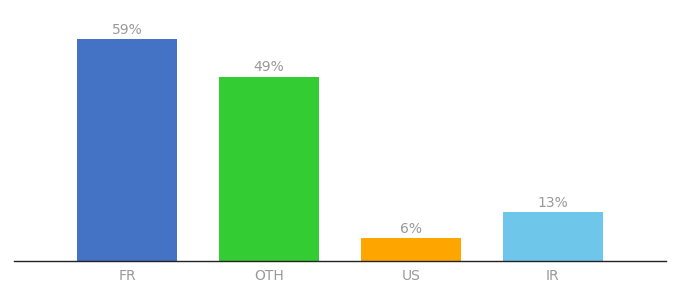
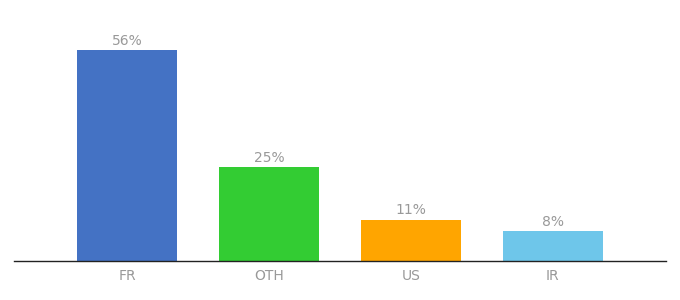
FR: 59% -> 56%
OTH: 49% -> 25%
US: 6% -> 11%
IR: 13% -> 8%
